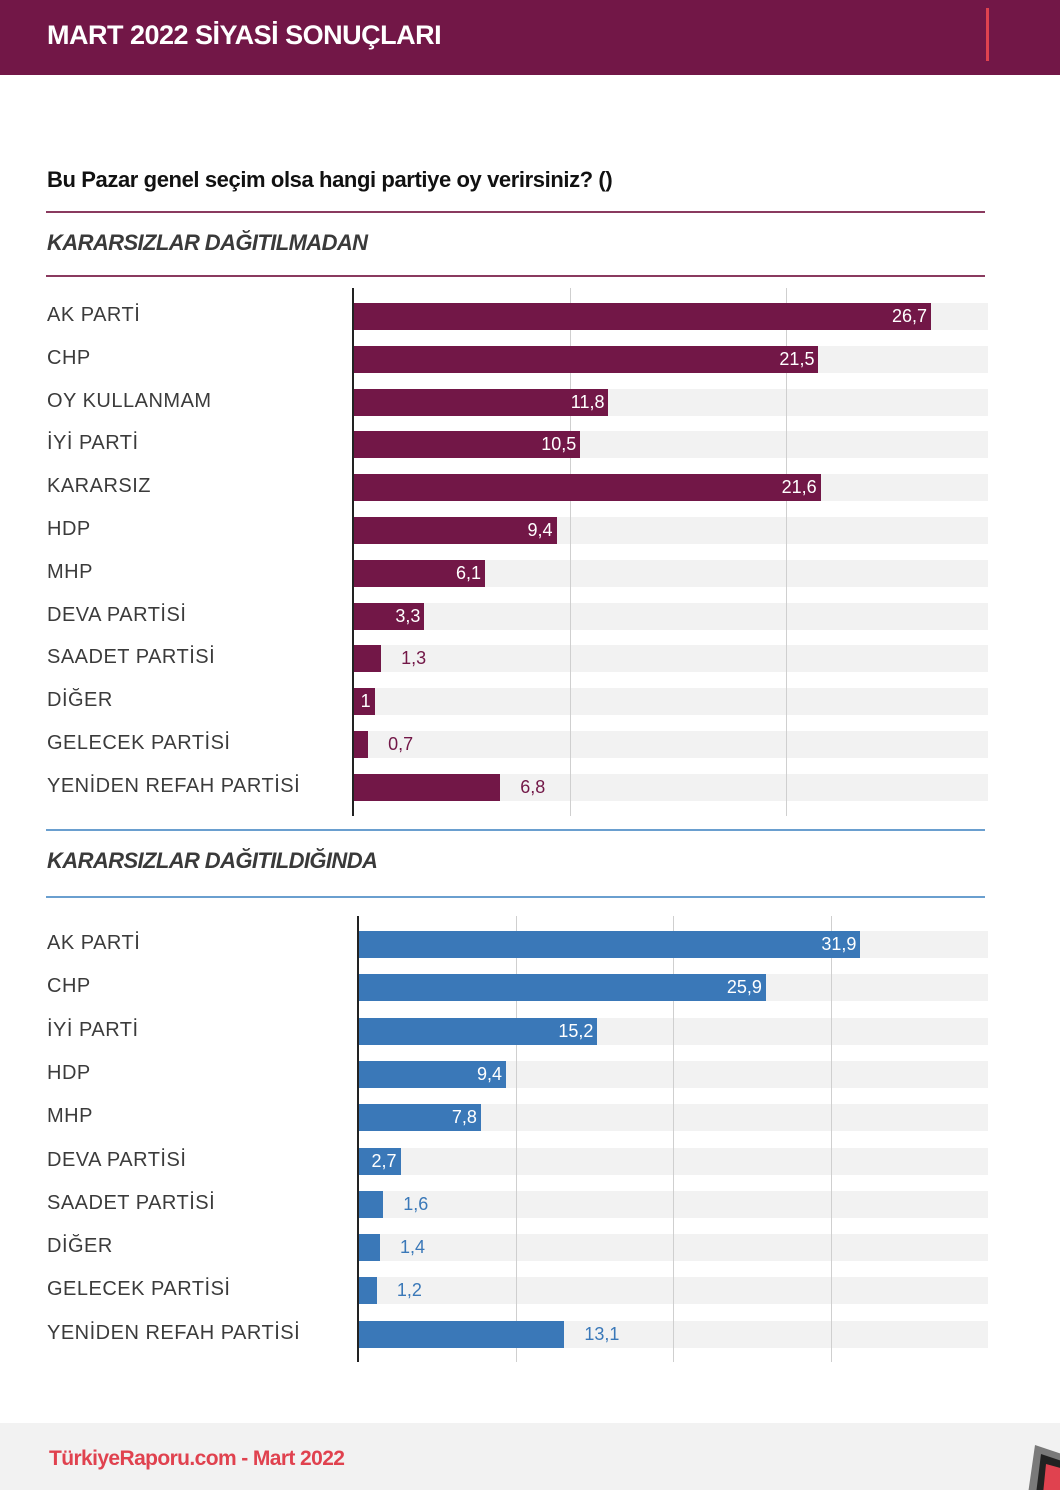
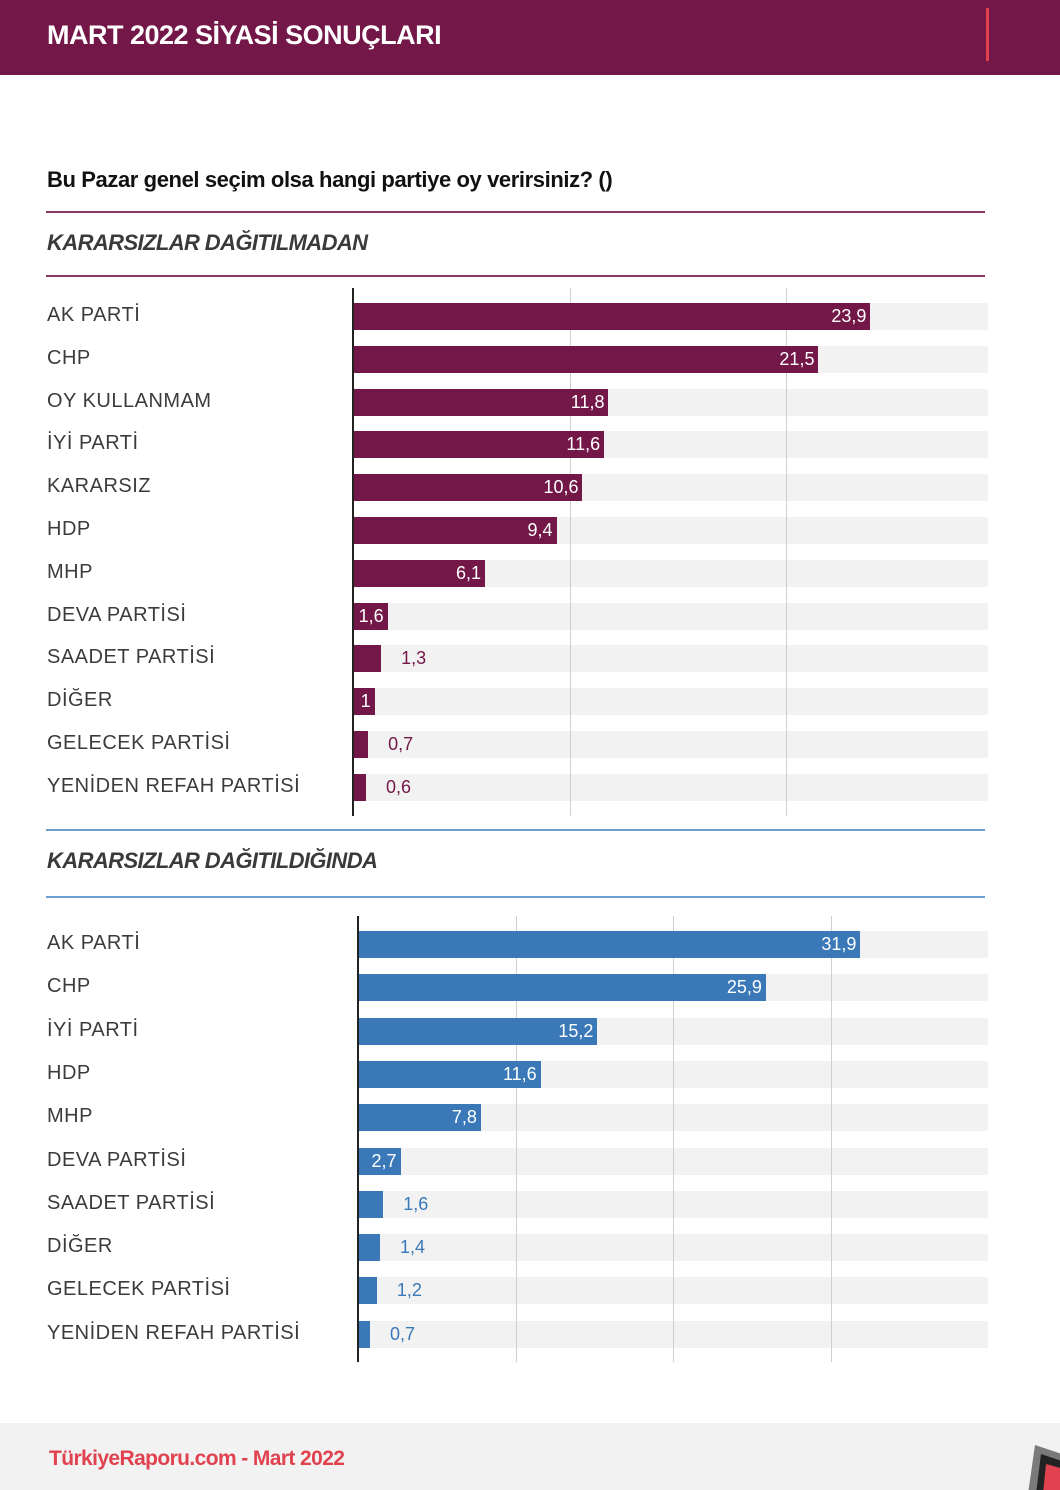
KARARSIZLAR DAĞITILMADAN/AK PARTİ: 26,7 -> 23,9
KARARSIZLAR DAĞITILMADAN/İYİ PARTİ: 10,5 -> 11,6
KARARSIZLAR DAĞITILMADAN/KARARSIZ: 21,6 -> 10,6
KARARSIZLAR DAĞITILMADAN/DEVA PARTİSİ: 3,3 -> 1,6
KARARSIZLAR DAĞITILMADAN/YENİDEN REFAH PARTİSİ: 6,8 -> 0,6
KARARSIZLAR DAĞITILDIĞINDA/HDP: 9,4 -> 11,6
KARARSIZLAR DAĞITILDIĞINDA/YENİDEN REFAH PARTİSİ: 13,1 -> 0,7
